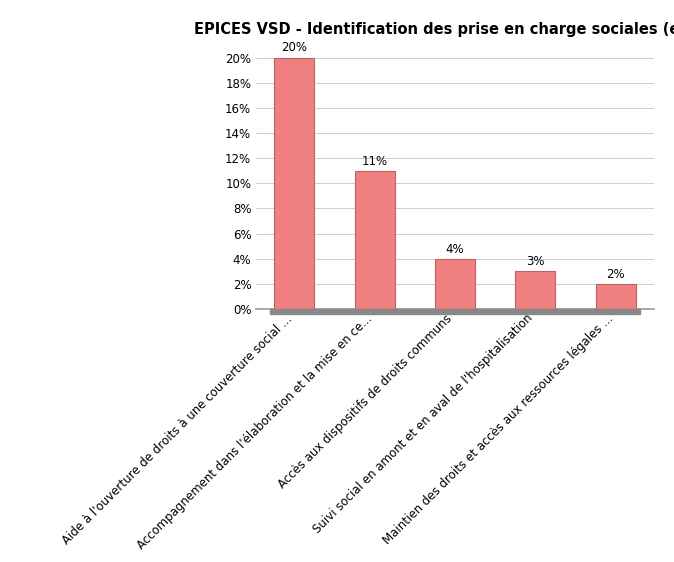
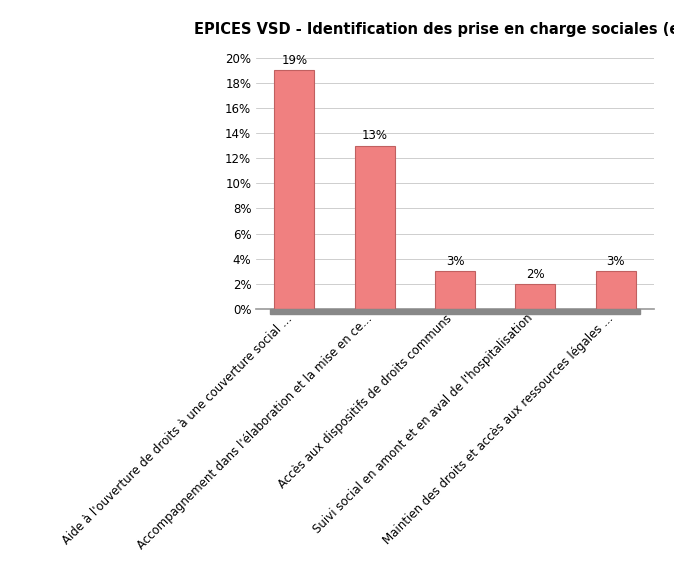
Aide à l'ouverture de droits à une couverture social ...: 20% -> 19%
Accompagnement dans l'élaboration et la mise en ce...: 11% -> 13%
Accès aux dispositifs de droits communs: 4% -> 3%
Suivi social en amont et en aval de l'hospitalisation: 3% -> 2%
Maintien des droits et accès aux ressources légales ...: 2% -> 3%
